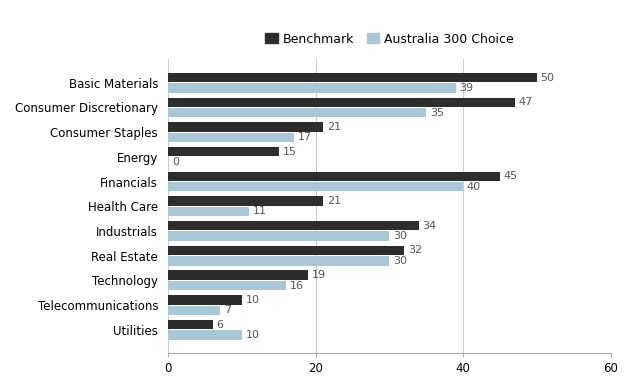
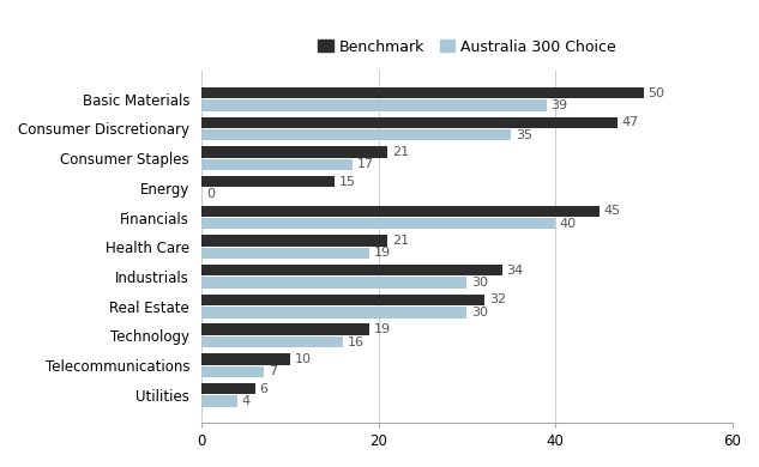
Australia 300 Choice/Health Care: 11 -> 19
Australia 300 Choice/Utilities: 10 -> 4
